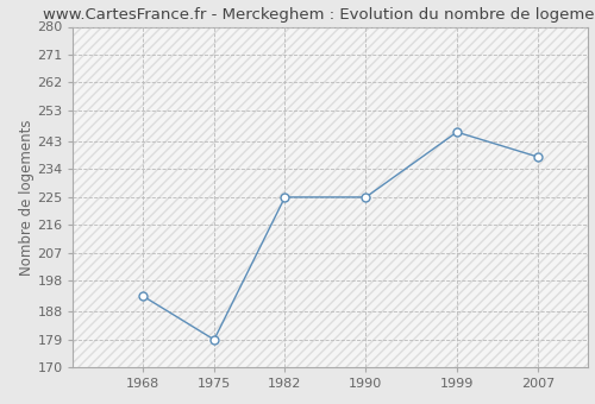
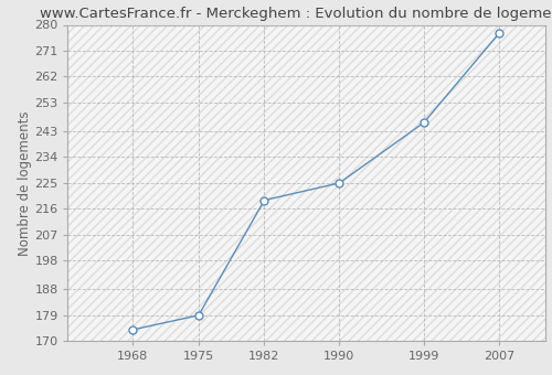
1968: 193 -> 174
1982: 225 -> 219
2007: 238 -> 277
